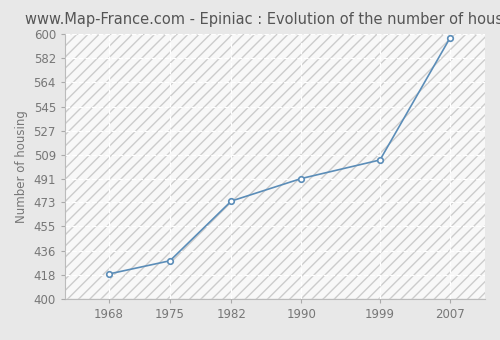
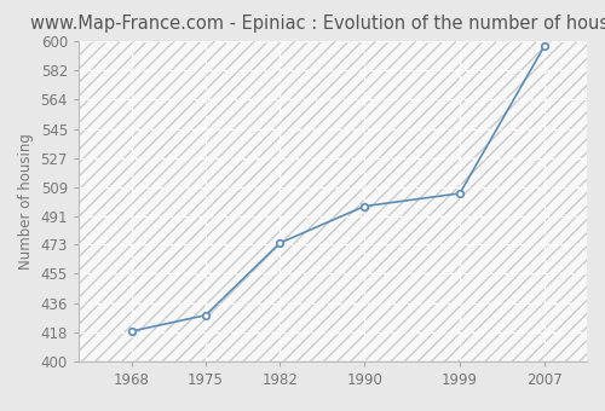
1990: 491 -> 497
